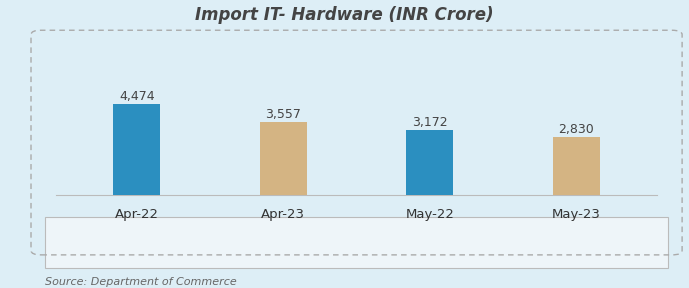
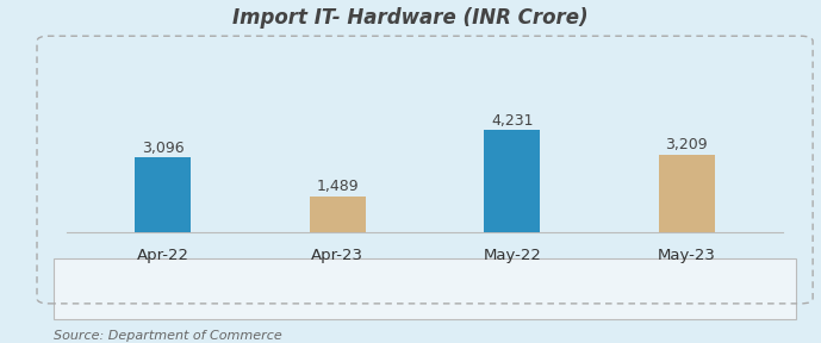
Apr-22: 4,474 -> 3,096
Apr-23: 3,557 -> 1,489
May-22: 3,172 -> 4,231
May-23: 2,830 -> 3,209
